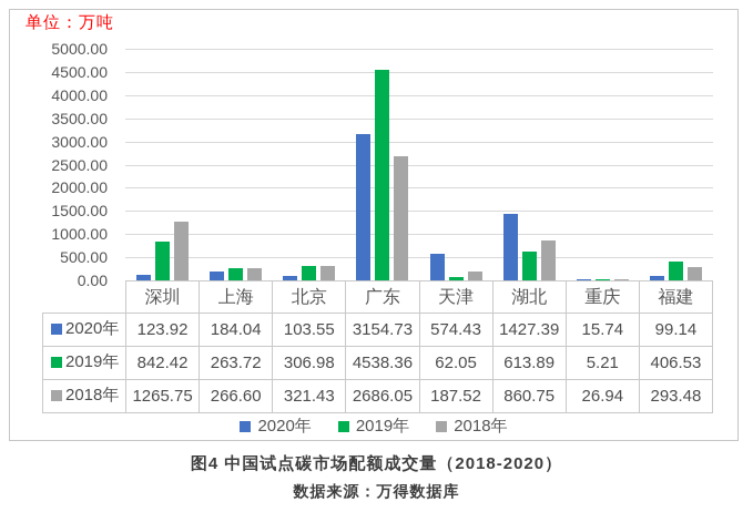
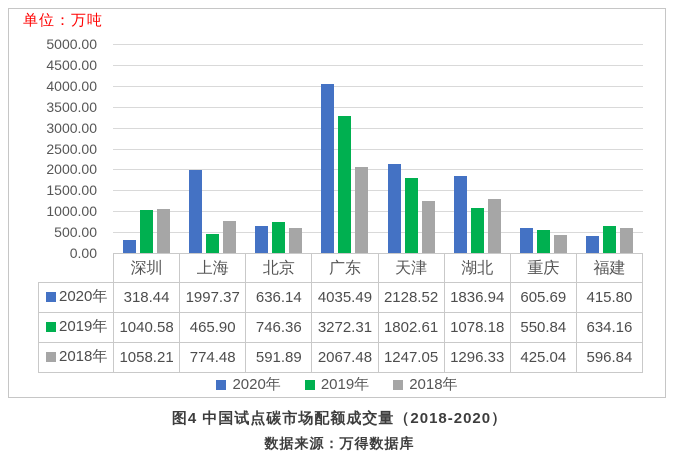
2020年/深圳: 123.92 -> 318.44
2019年/深圳: 842.42 -> 1040.58
2018年/深圳: 1265.75 -> 1058.21
2020年/上海: 184.04 -> 1997.37
2019年/上海: 263.72 -> 465.90
2018年/上海: 266.60 -> 774.48
2020年/北京: 103.55 -> 636.14
2019年/北京: 306.98 -> 746.36
2018年/北京: 321.43 -> 591.89
2020年/广东: 3154.73 -> 4035.49
2019年/广东: 4538.36 -> 3272.31
2018年/广东: 2686.05 -> 2067.48
2020年/天津: 574.43 -> 2128.52
2019年/天津: 62.05 -> 1802.61
2018年/天津: 187.52 -> 1247.05
2020年/湖北: 1427.39 -> 1836.94
2019年/湖北: 613.89 -> 1078.18
2018年/湖北: 860.75 -> 1296.33
2020年/重庆: 15.74 -> 605.69
2019年/重庆: 5.21 -> 550.84
2018年/重庆: 26.94 -> 425.04
2020年/福建: 99.14 -> 415.80
2019年/福建: 406.53 -> 634.16
2018年/福建: 293.48 -> 596.84
